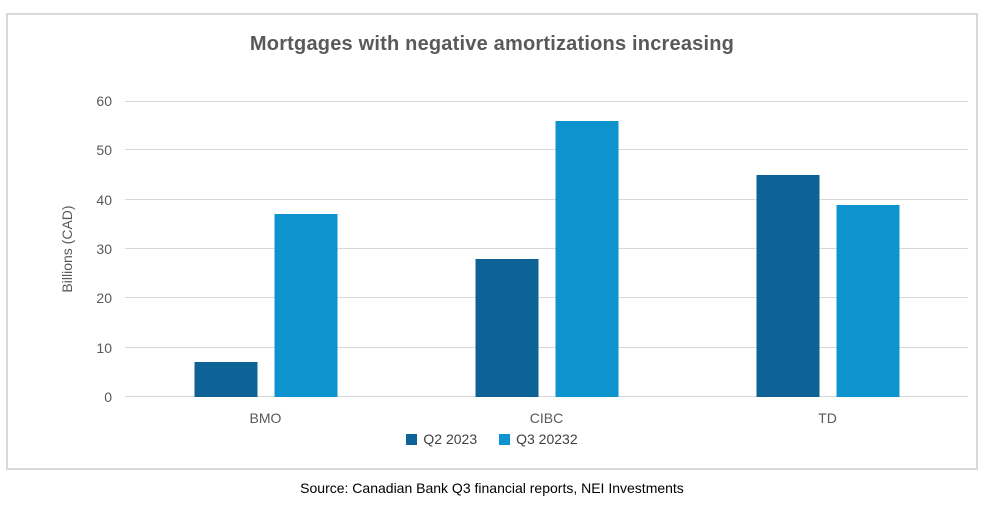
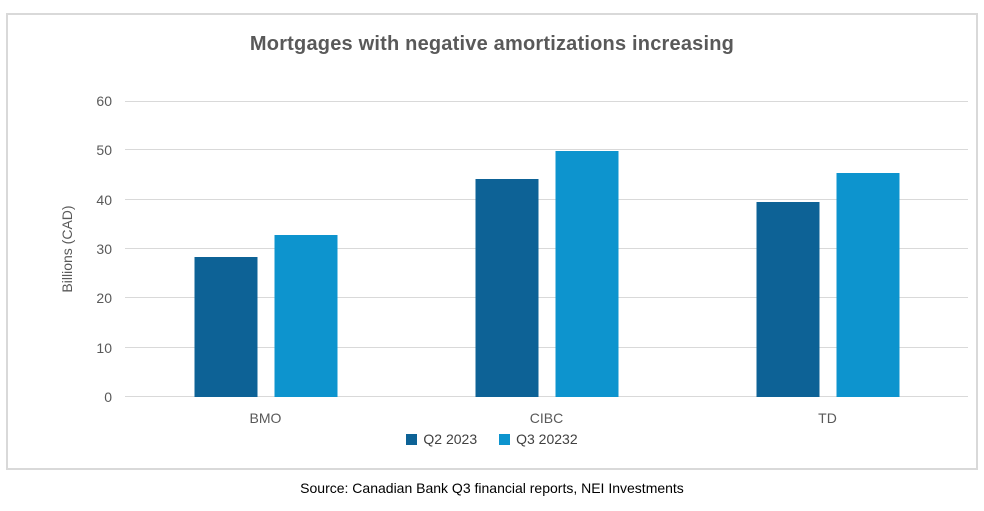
Q2 2023/BMO: 7 -> 28
Q3 20232/BMO: 37 -> 33
Q2 2023/CIBC: 28 -> 44
Q3 20232/CIBC: 56 -> 50
Q2 2023/TD: 45 -> 40
Q3 20232/TD: 39 -> 46
